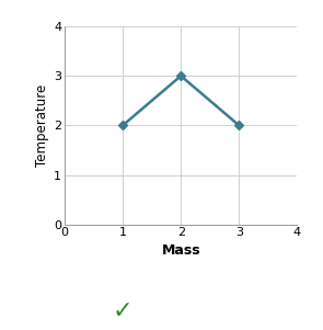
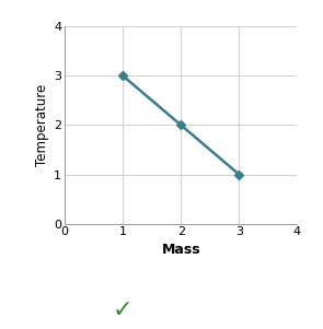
1: 2 -> 3
2: 3 -> 2
3: 2 -> 1
